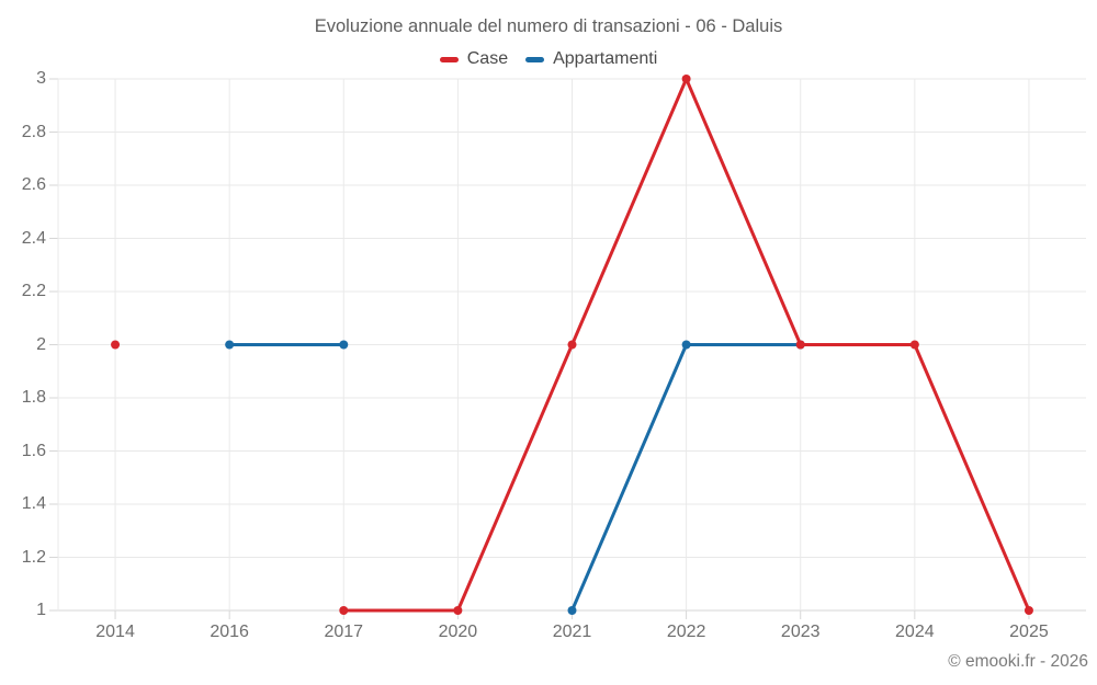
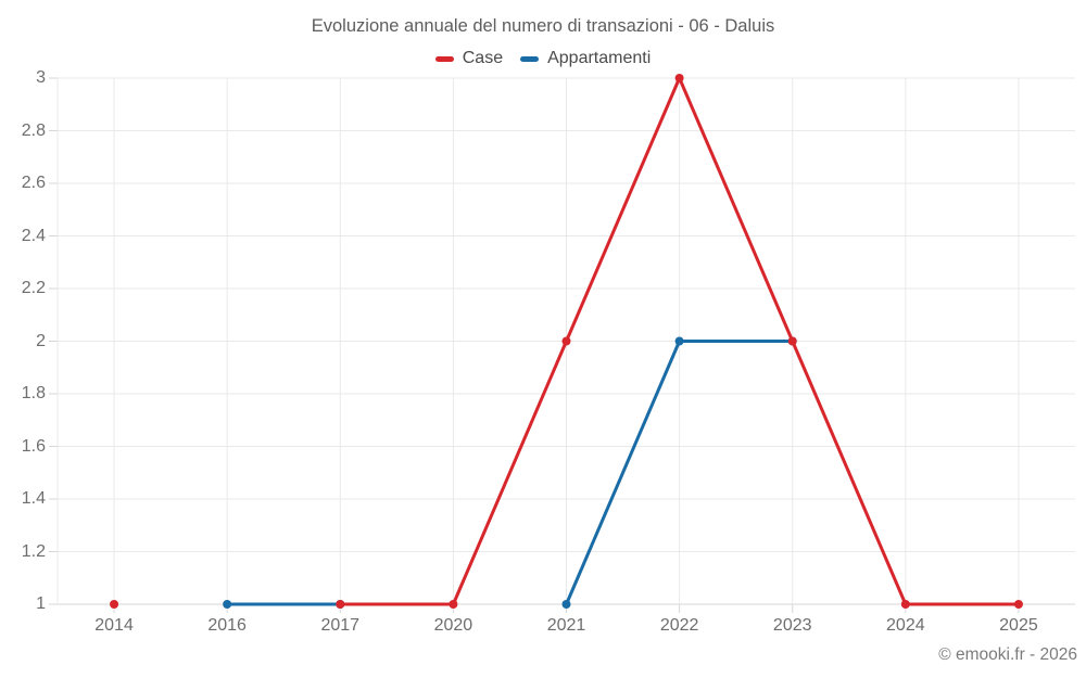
Case/2014: 2 -> 1
Appartamenti/2016: 2 -> 1
Appartamenti/2017: 2 -> 1
Case/2024: 2 -> 1
